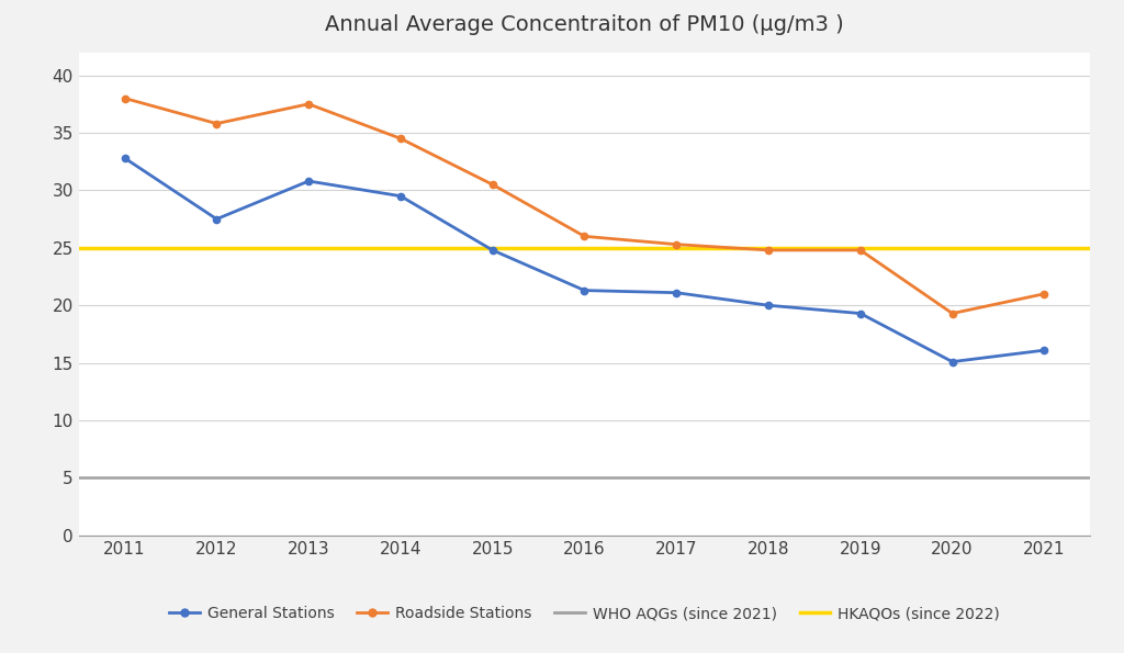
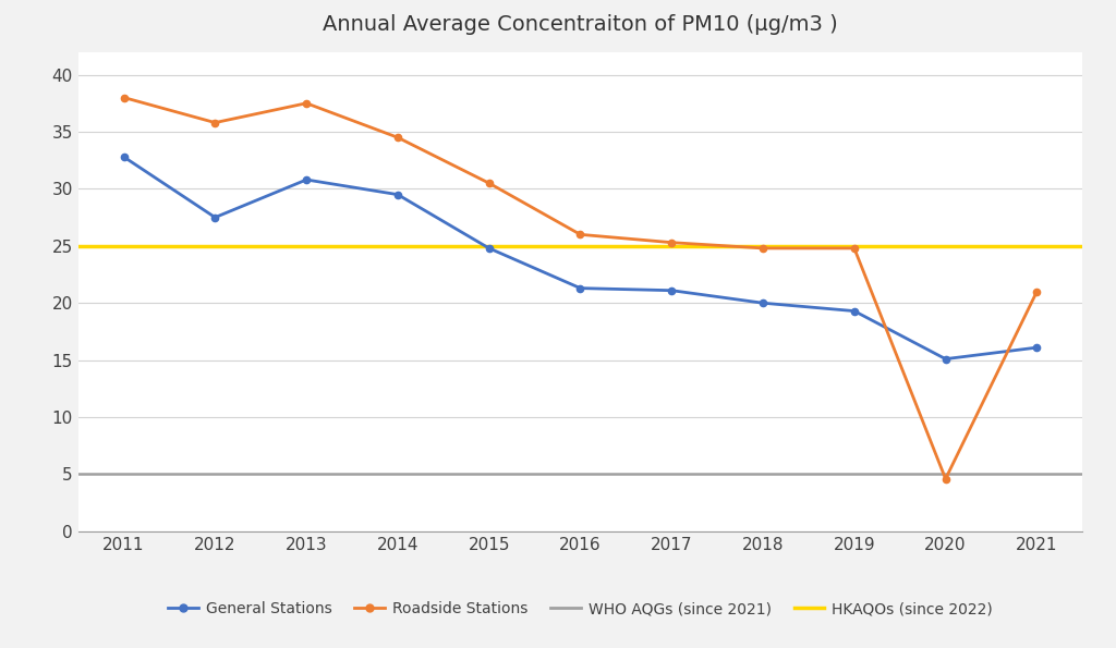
Roadside Stations/2020: 19.3 -> 4.6
